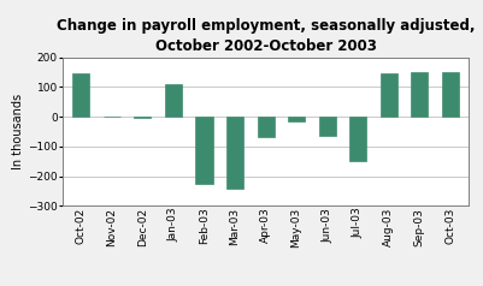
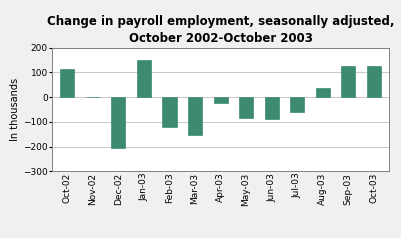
Oct-02: 145 -> 115
Dec-02: -5 -> -205
Jan-03: 110 -> 150
Feb-03: -225 -> -120
Mar-03: -240 -> -155
Apr-03: -70 -> -25
May-03: -15 -> -85
Jun-03: -65 -> -90
Jul-03: -150 -> -60
Aug-03: 145 -> 35
Sep-03: 150 -> 125
Oct-03: 150 -> 125
